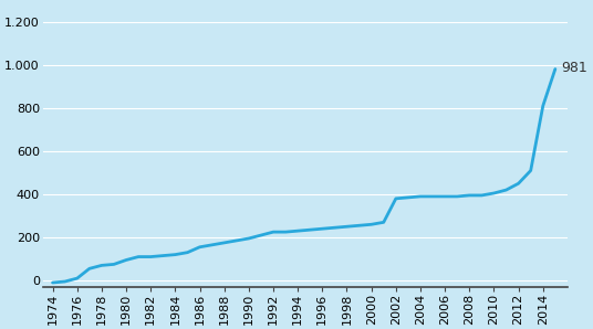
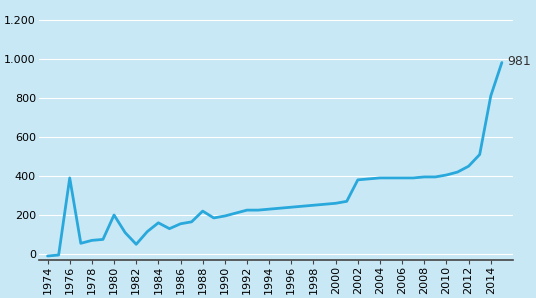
1976: 10 -> 390
1980: 100 -> 200
1982: 110 -> 50
1984: 120 -> 160
1988: 180 -> 220
